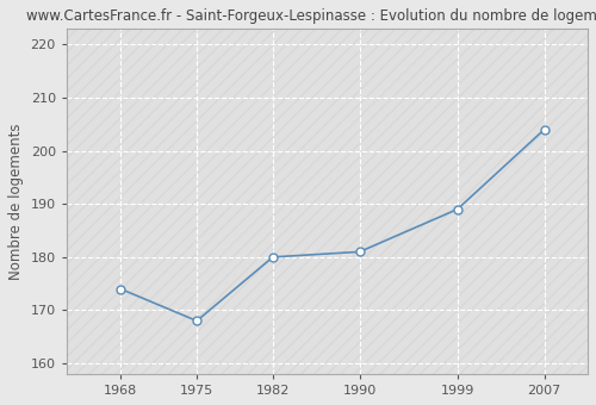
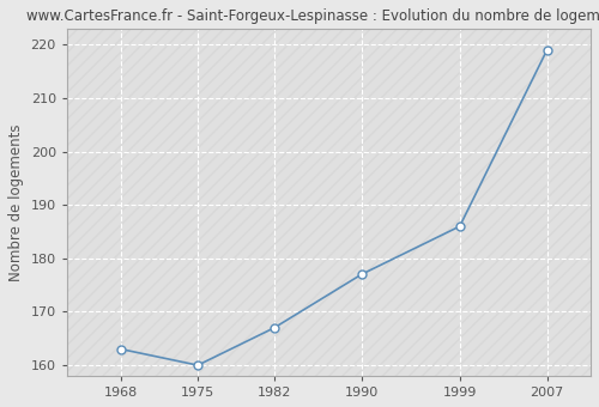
1968: 174 -> 163
1975: 168 -> 160
1982: 180 -> 167
1990: 181 -> 177
1999: 189 -> 186
2007: 204 -> 219
